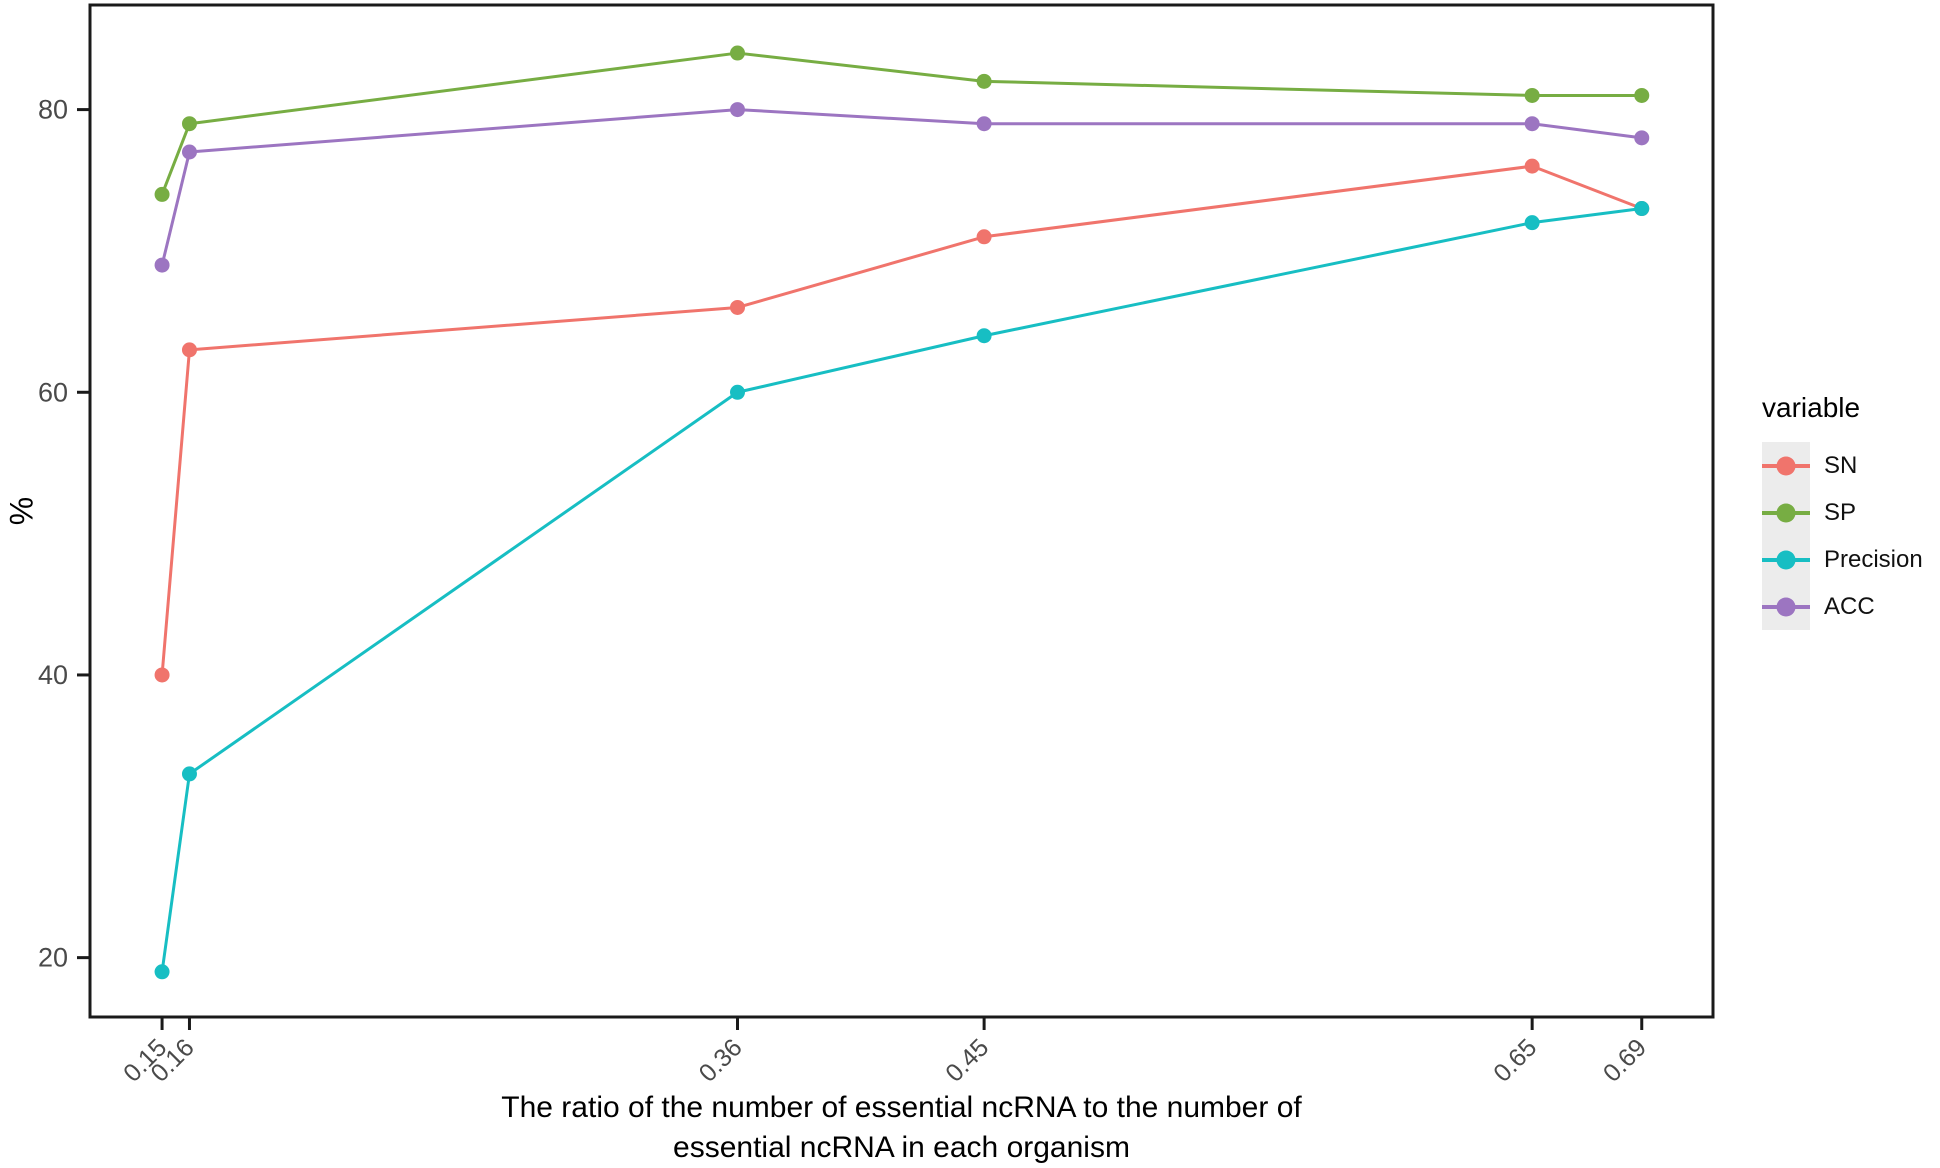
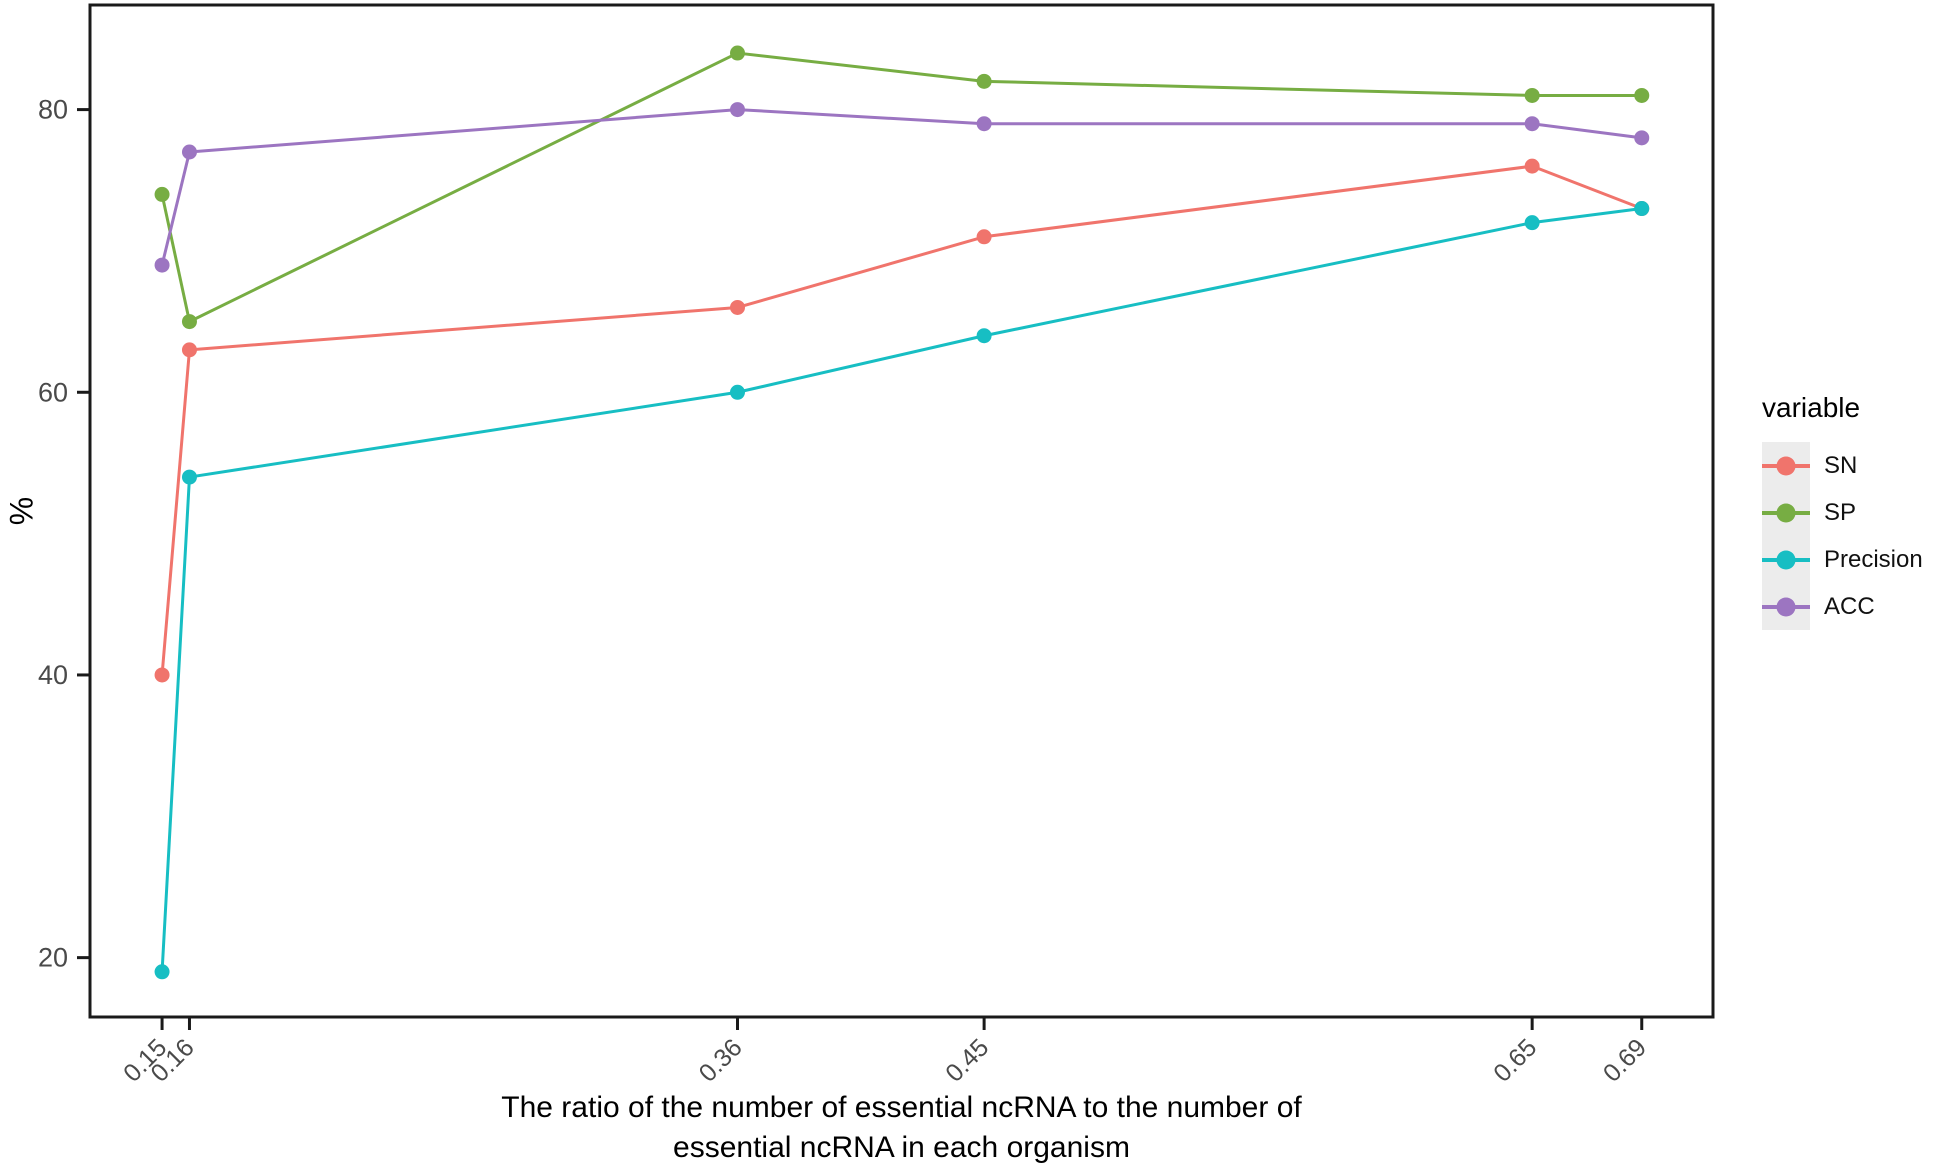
SP/0.16: 79 -> 65
Precision/0.16: 33 -> 54
